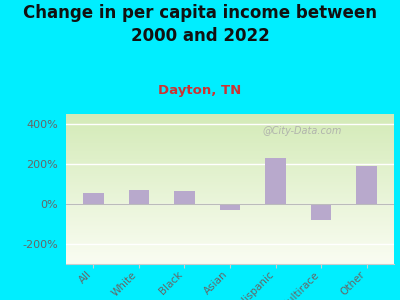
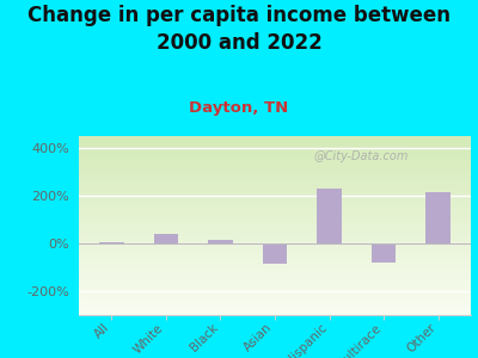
All: 55% -> 5%
White: 70% -> 40%
Black: 65% -> 15%
Asian: -30% -> -85%
Other: 190% -> 215%
